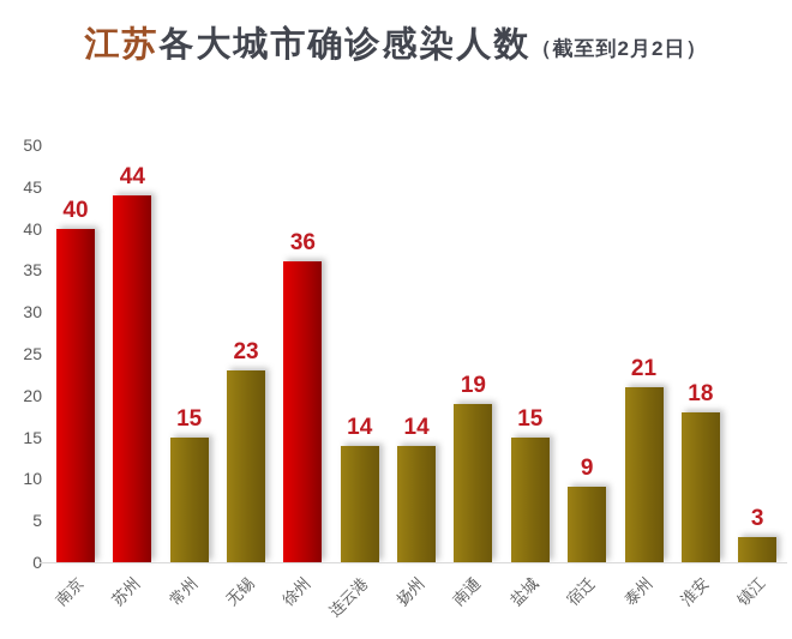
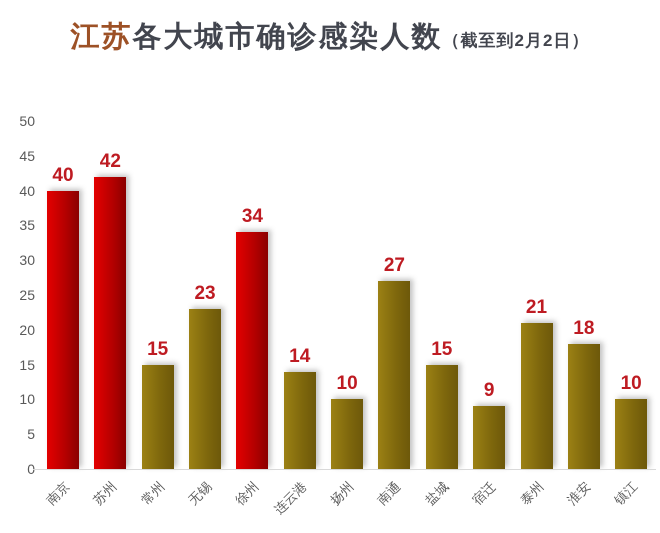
苏州: 44 -> 42
徐州: 36 -> 34
扬州: 14 -> 10
南通: 19 -> 27
镇江: 3 -> 10
